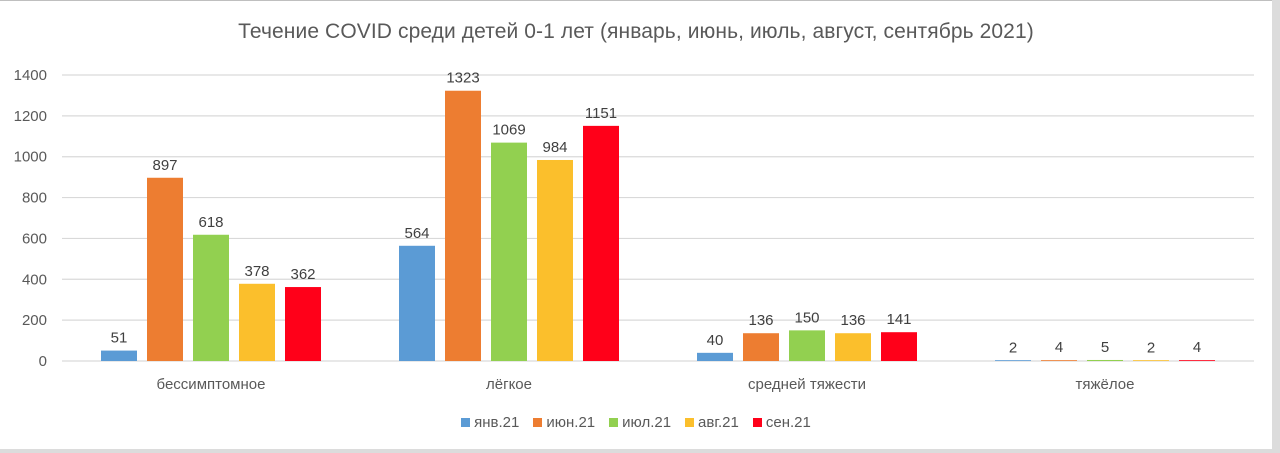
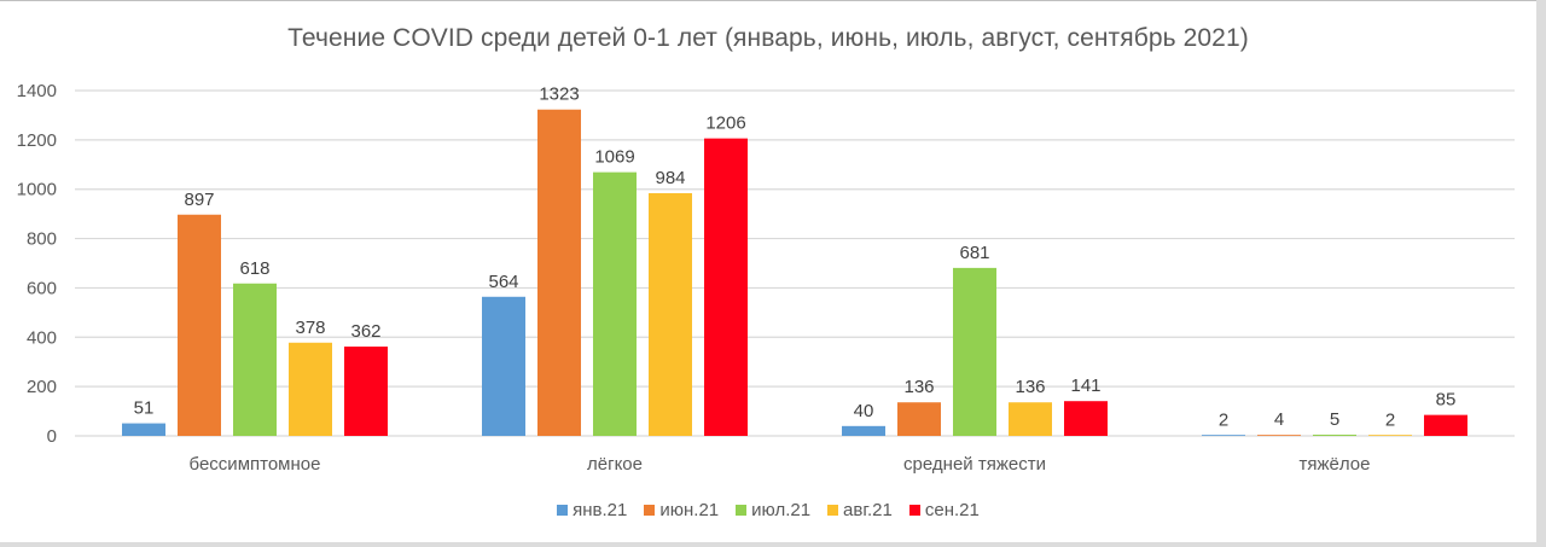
сен.21/лёгкое: 1151 -> 1206
июл.21/средней тяжести: 150 -> 681
сен.21/тяжёлое: 4 -> 85
